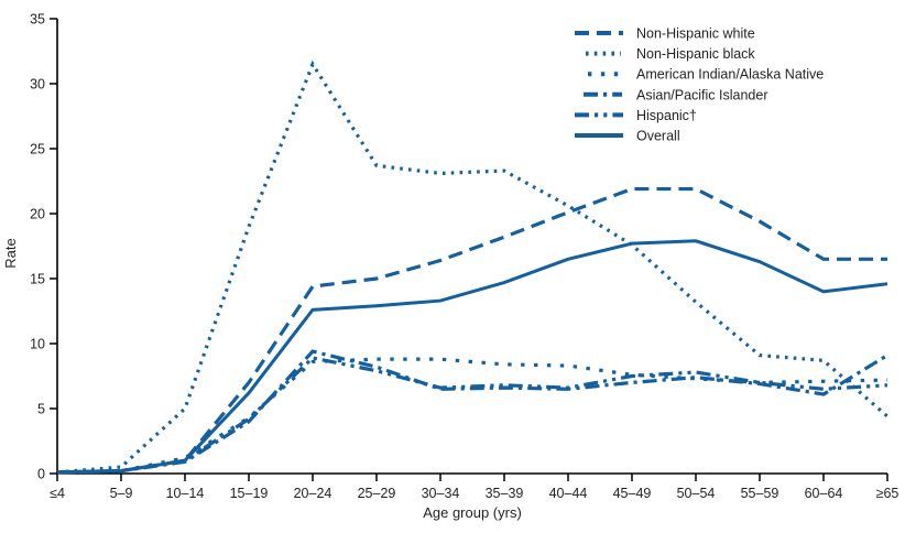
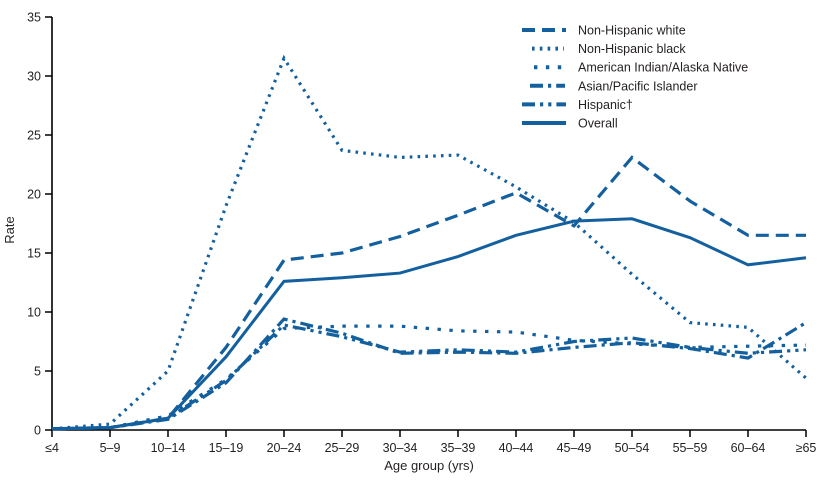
Non-Hispanic white/45–49: 21.9 -> 17.3
Non-Hispanic white/50–54: 21.9 -> 23.1
